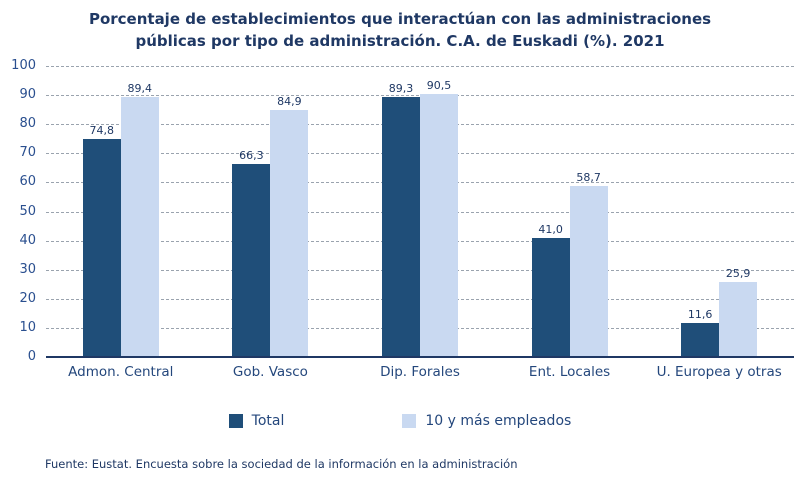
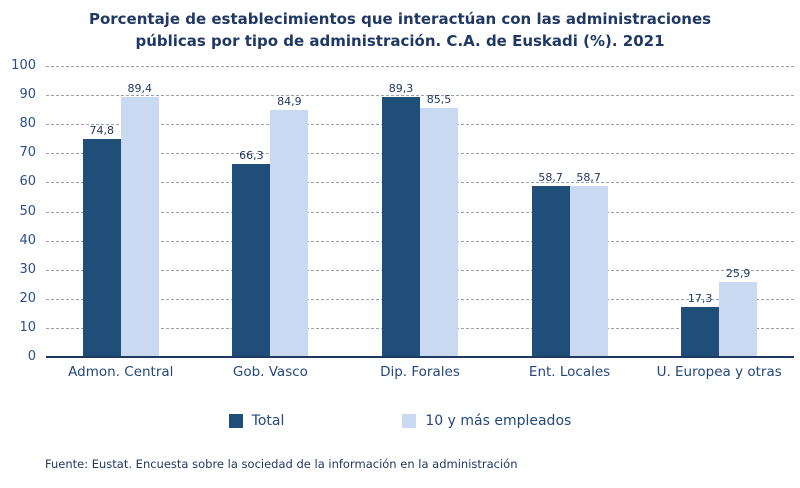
10 y más empleados/Dip. Forales: 90,5 -> 85,5
Total/Ent. Locales: 41,0 -> 58,7
Total/U. Europea y otras: 11,6 -> 17,3
